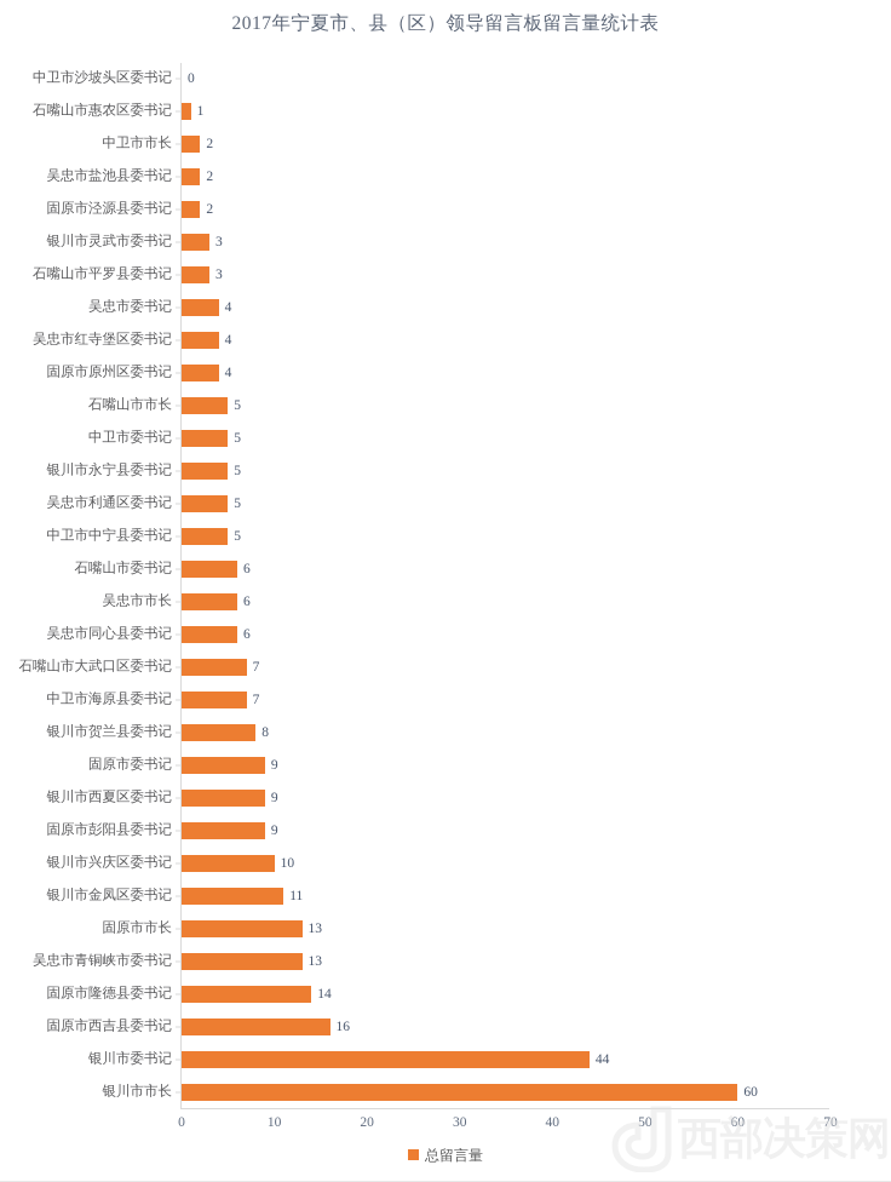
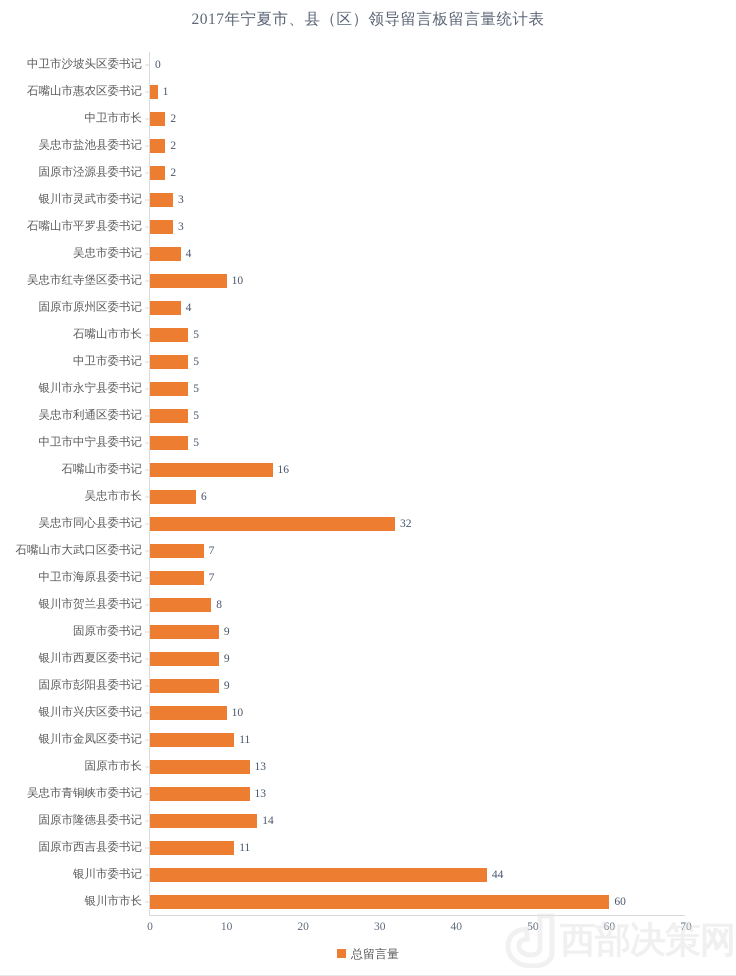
吴忠市红寺堡区委书记: 4 -> 10
石嘴山市委书记: 6 -> 16
吴忠市同心县委书记: 6 -> 32
固原市西吉县委书记: 16 -> 11
